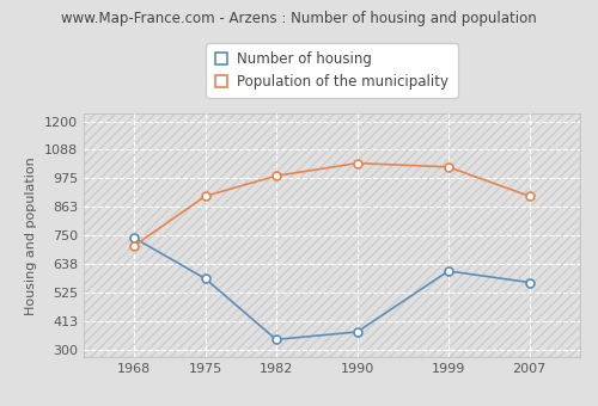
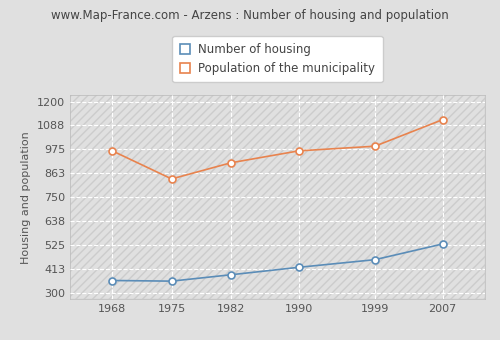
Number of housing/1968: 740 -> 358
Population of the municipality/1968: 710 -> 968
Number of housing/1975: 580 -> 355
Population of the municipality/1975: 905 -> 836
Number of housing/1982: 340 -> 385
Population of the municipality/1982: 985 -> 912
Number of housing/1990: 370 -> 420
Population of the municipality/1990: 1035 -> 968
Number of housing/1999: 610 -> 456
Population of the municipality/1999: 1020 -> 990
Number of housing/2007: 565 -> 530
Population of the municipality/2007: 905 -> 1115
